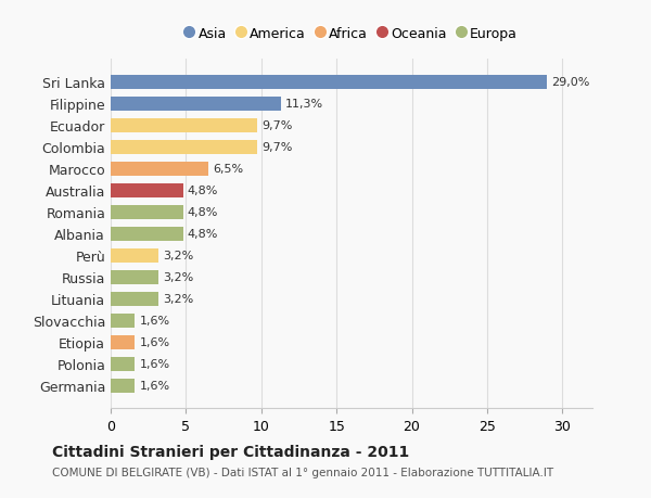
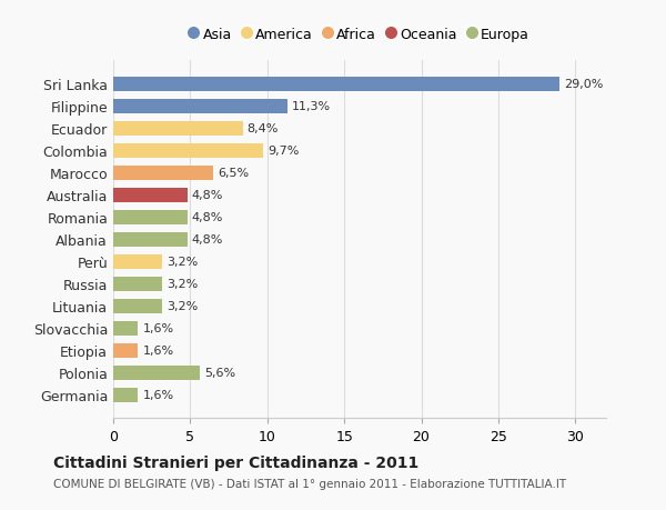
Ecuador: 9,7% -> 8,4%
Polonia: 1,6% -> 5,6%
